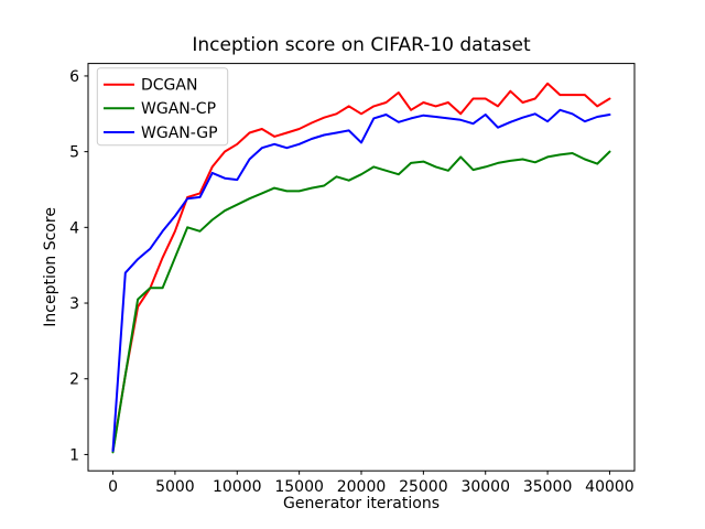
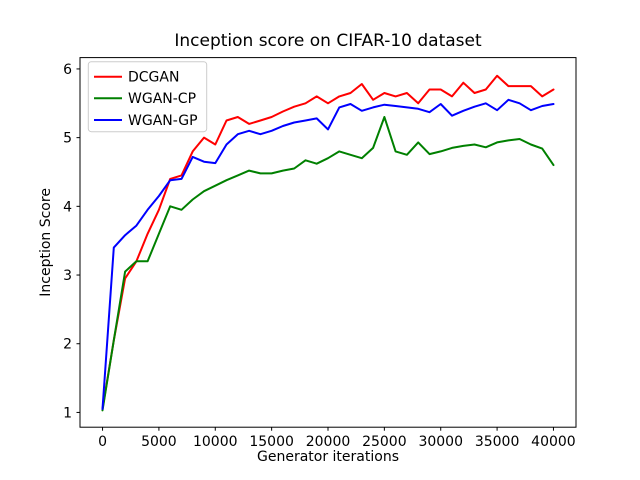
DCGAN/10000: 5.1 -> 4.9
WGAN-CP/25000: 4.9 -> 5.3
WGAN-CP/40000: 5.0 -> 4.6
